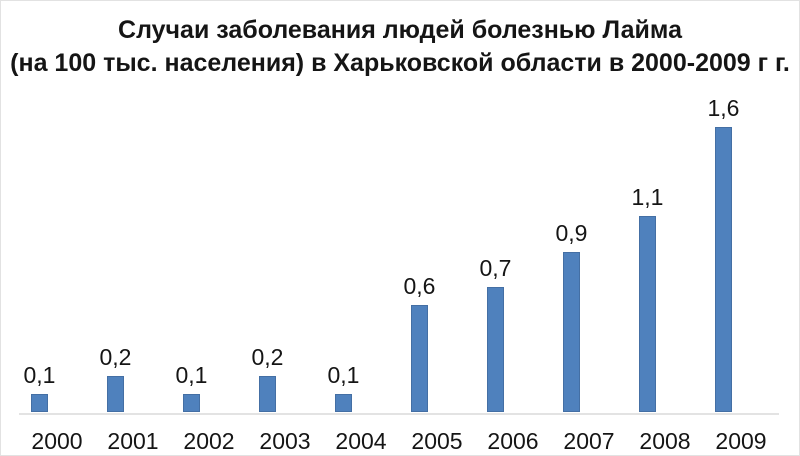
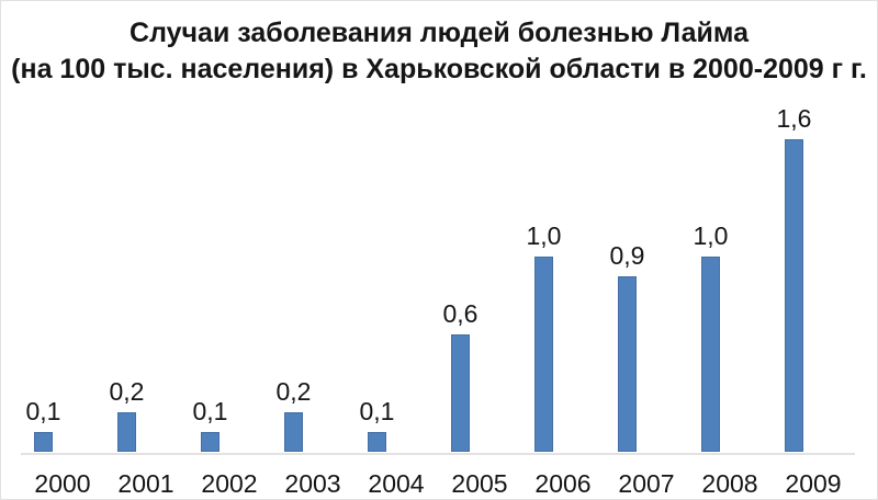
2006: 0,7 -> 1,0
2008: 1,1 -> 1,0
